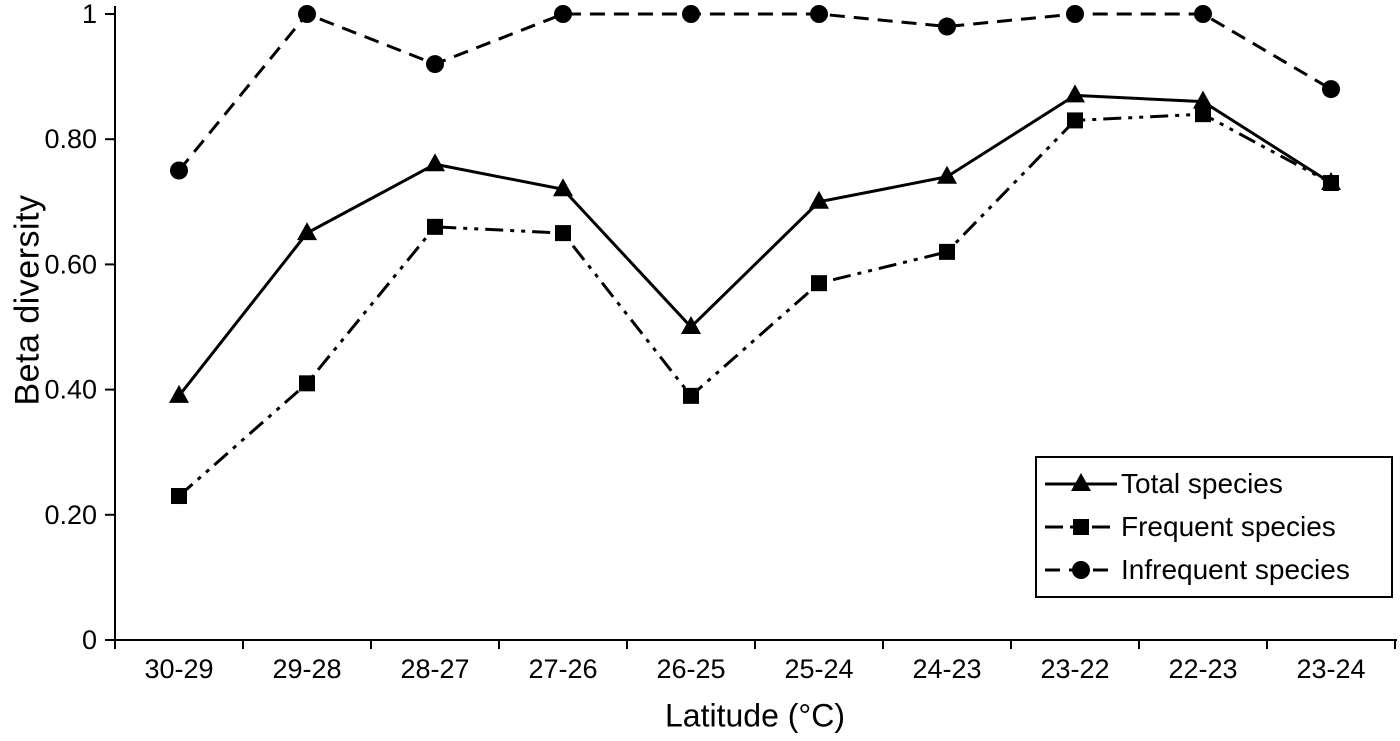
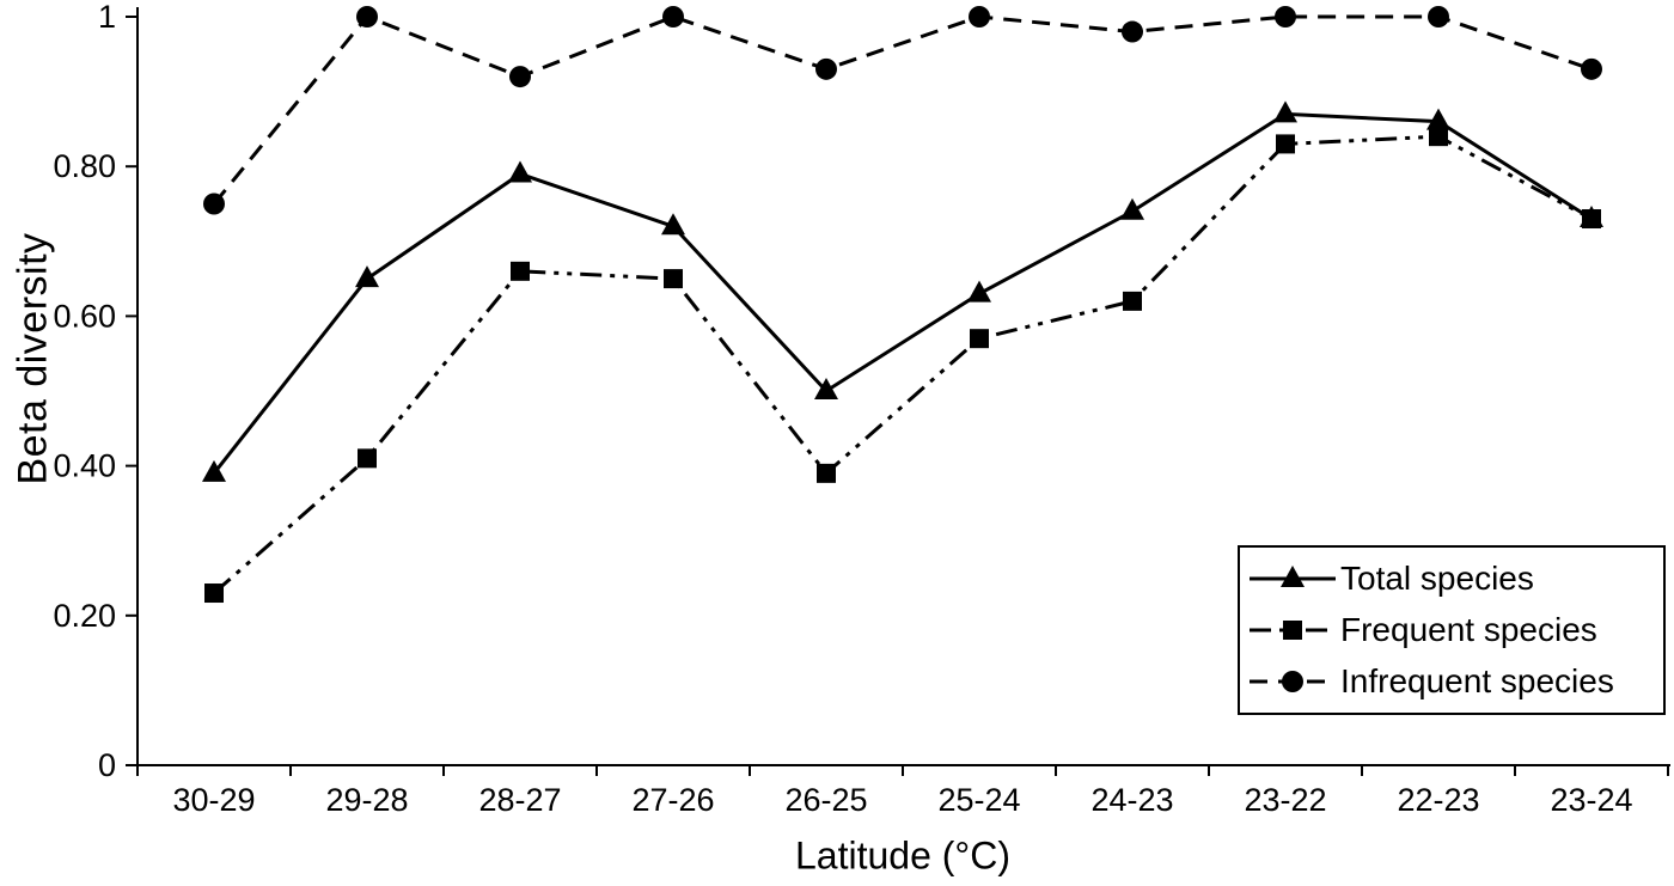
Total species/28-27: 0.76 -> 0.79
Infrequent species/26-25: 1.00 -> 0.93
Total species/25-24: 0.70 -> 0.63
Infrequent species/23-24: 0.88 -> 0.93
